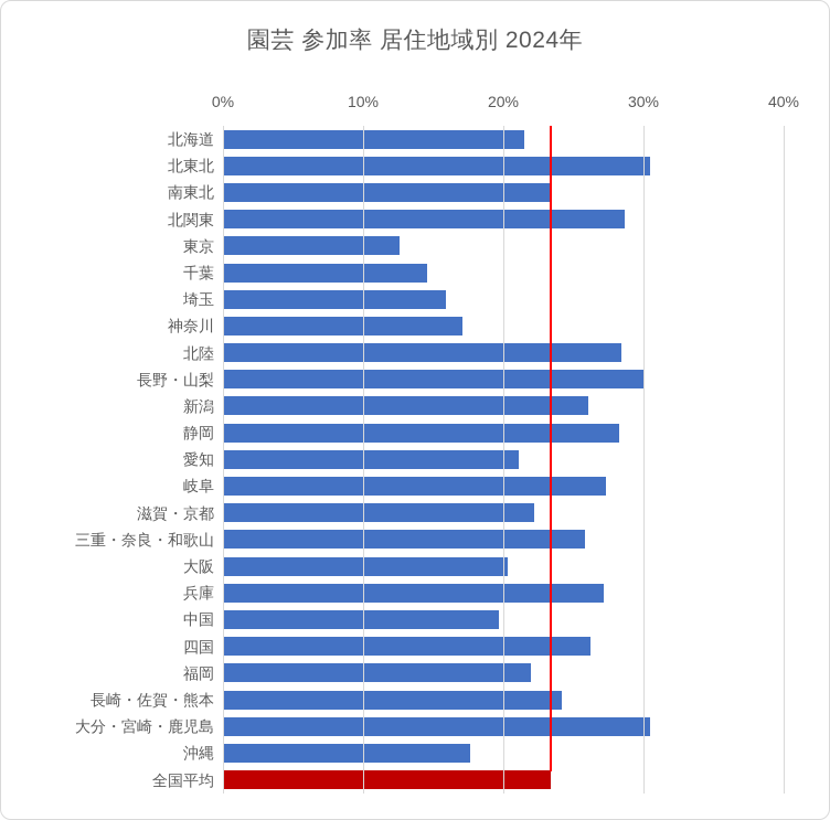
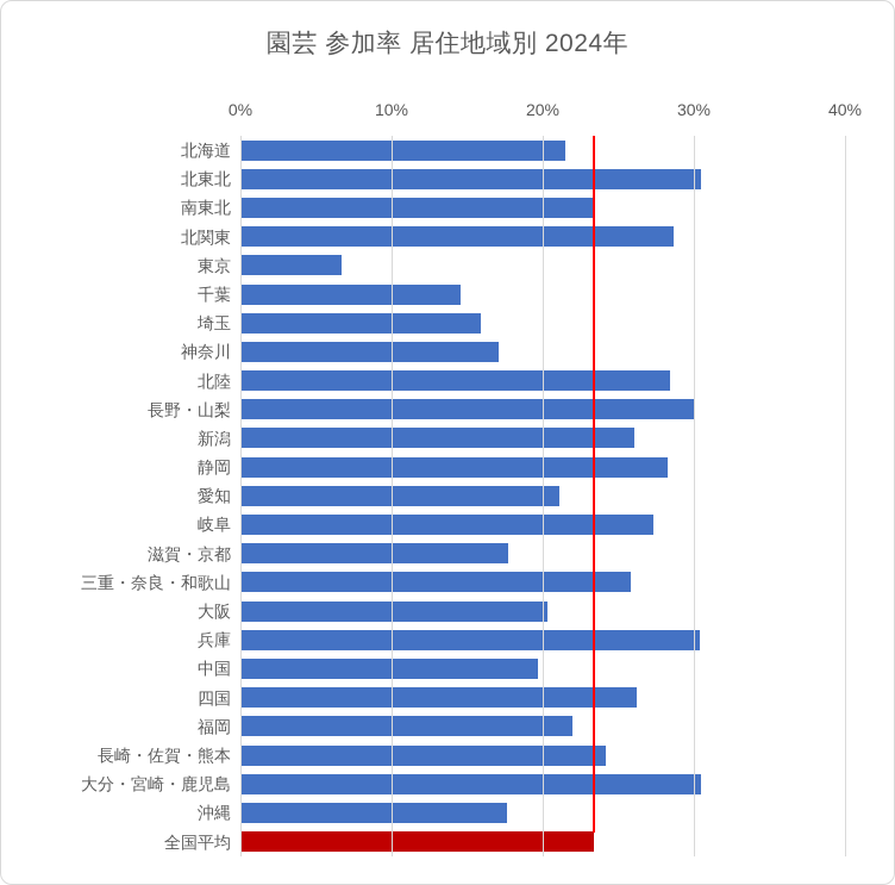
東京: 12.6% -> 6.7%
滋賀・京都: 22.2% -> 17.7%
兵庫: 27.2% -> 30.4%
